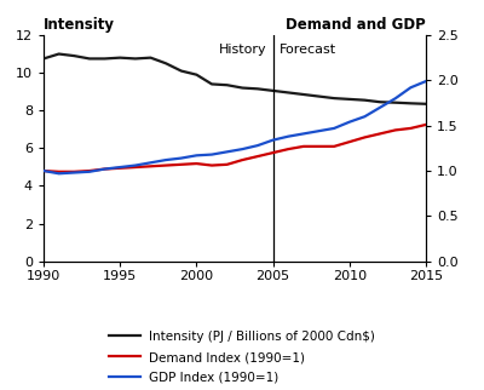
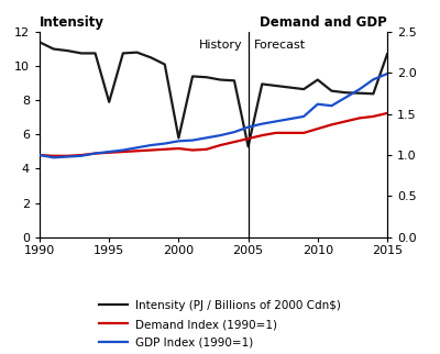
Intensity (PJ / Billions of 2000 Cdn$)/1990: 10.8 -> 11.4
Intensity (PJ / Billions of 2000 Cdn$)/1995: 10.8 -> 7.9
Intensity (PJ / Billions of 2000 Cdn$)/2000: 9.9 -> 5.8
Intensity (PJ / Billions of 2000 Cdn$)/2005: 9.1 -> 5.3
Intensity (PJ / Billions of 2000 Cdn$)/2010: 8.6 -> 9.2
GDP Index (1990=1)/2010: 1.54 -> 1.62
Intensity (PJ / Billions of 2000 Cdn$)/2015: 8.3 -> 10.7
